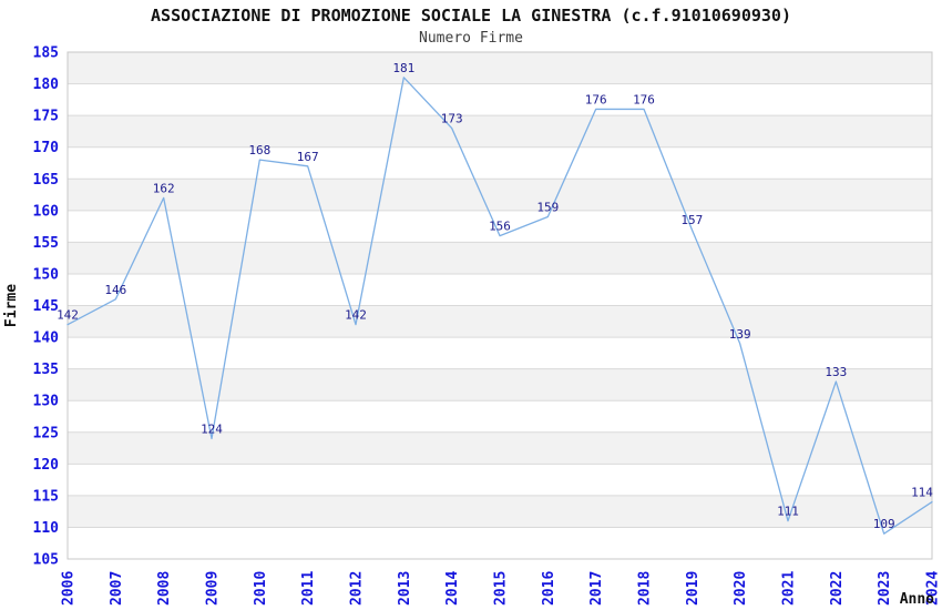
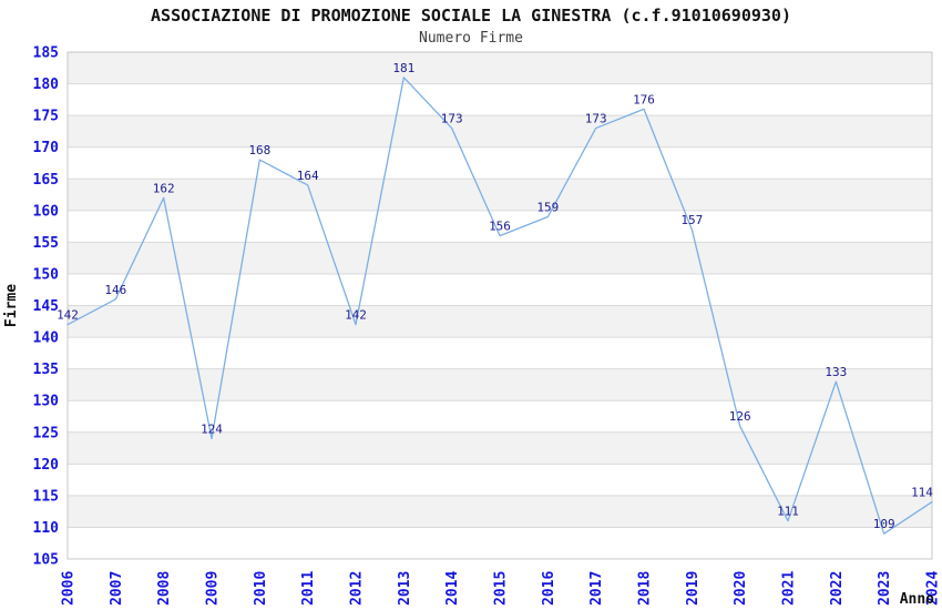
2011: 167 -> 164
2017: 176 -> 173
2020: 139 -> 126
